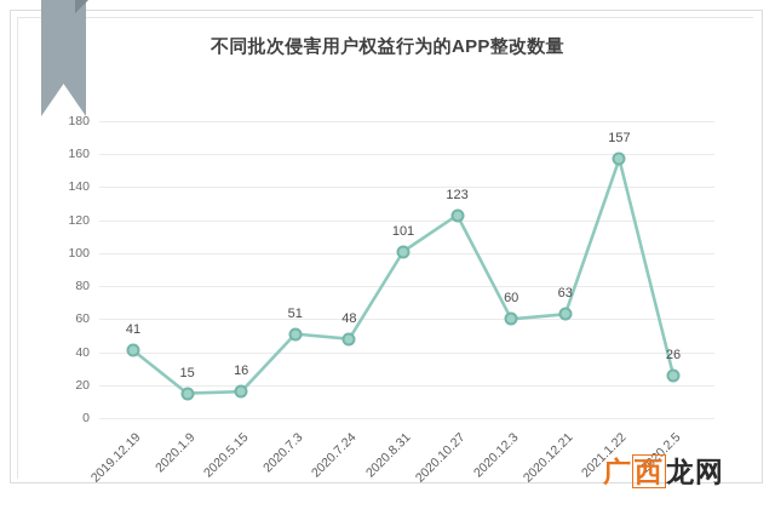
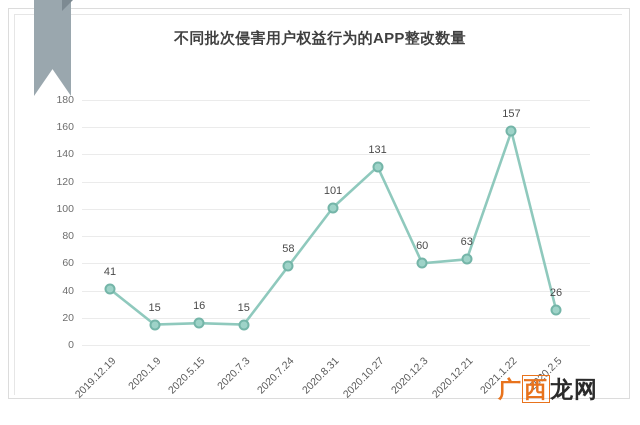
2020.7.3: 51 -> 15
2020.7.24: 48 -> 58
2020.10.27: 123 -> 131
